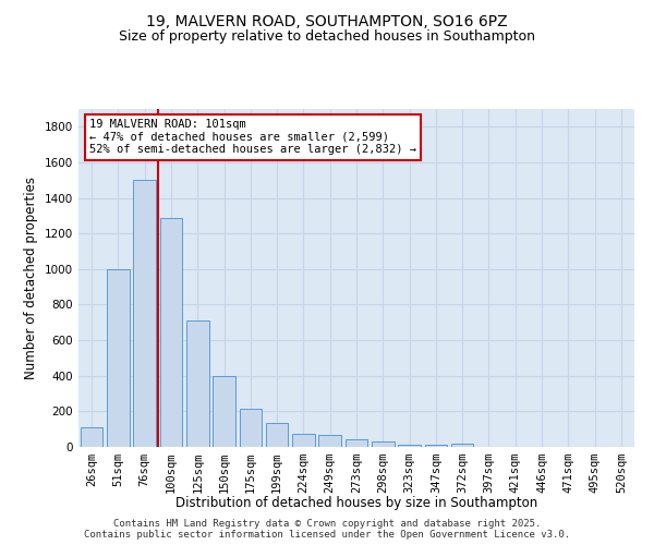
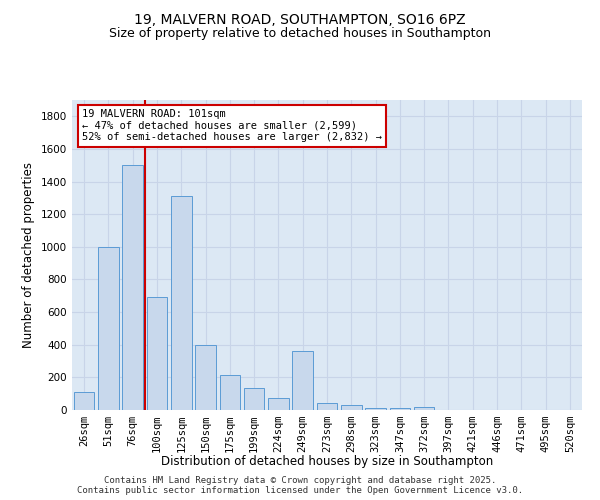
100sqm: 1290 -> 690
125sqm: 710 -> 1310
249sqm: 60 -> 360
